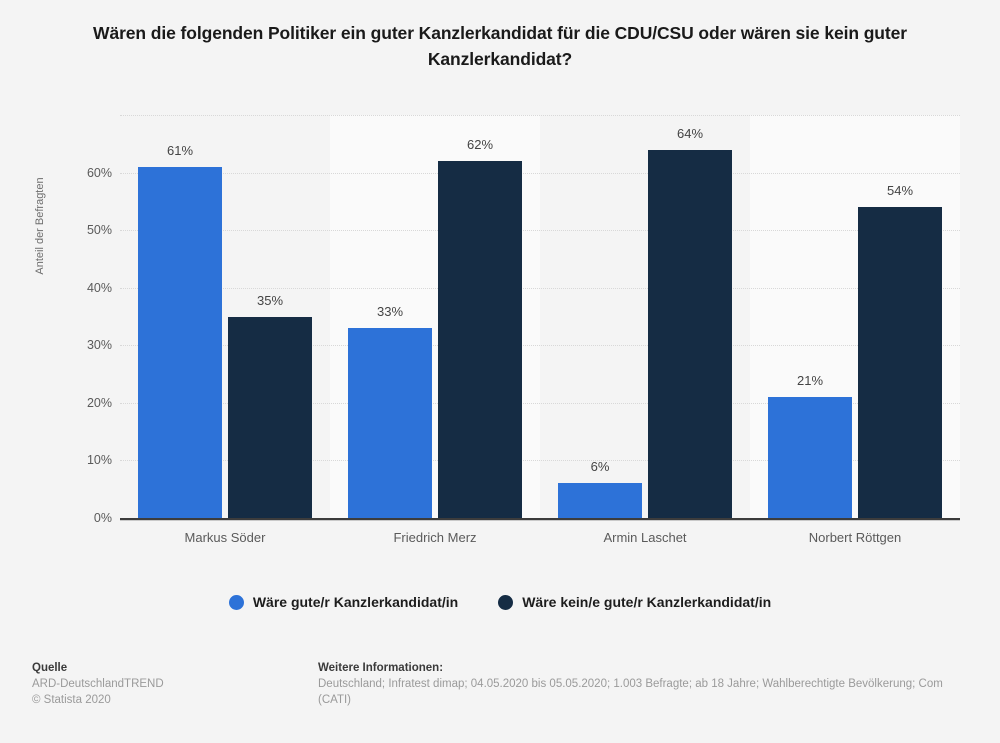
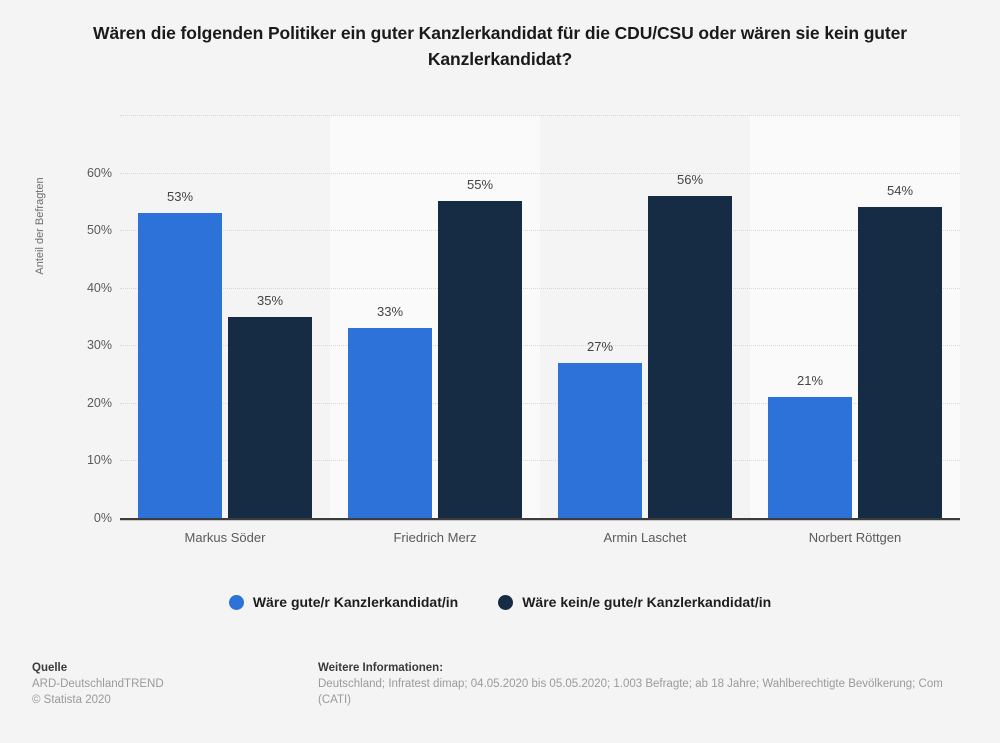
Wäre gute/r Kanzlerkandidat/in/Markus Söder: 61% -> 53%
Wäre kein/e gute/r Kanzlerkandidat/in/Friedrich Merz: 62% -> 55%
Wäre gute/r Kanzlerkandidat/in/Armin Laschet: 6% -> 27%
Wäre kein/e gute/r Kanzlerkandidat/in/Armin Laschet: 64% -> 56%
